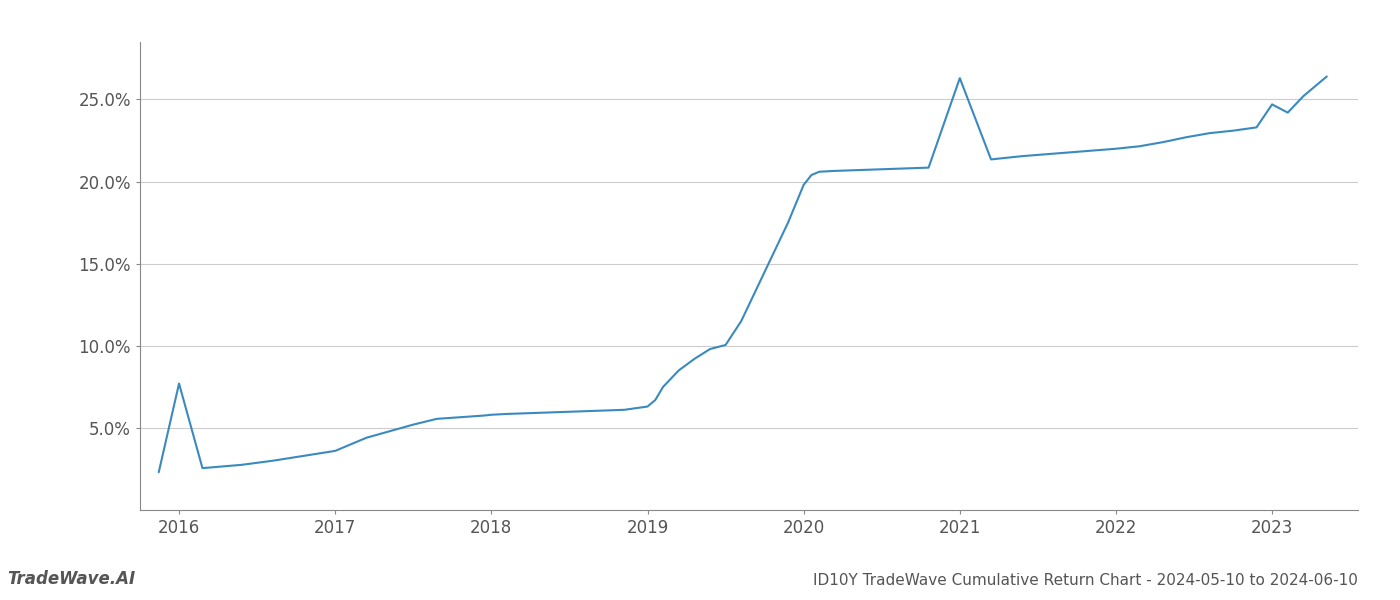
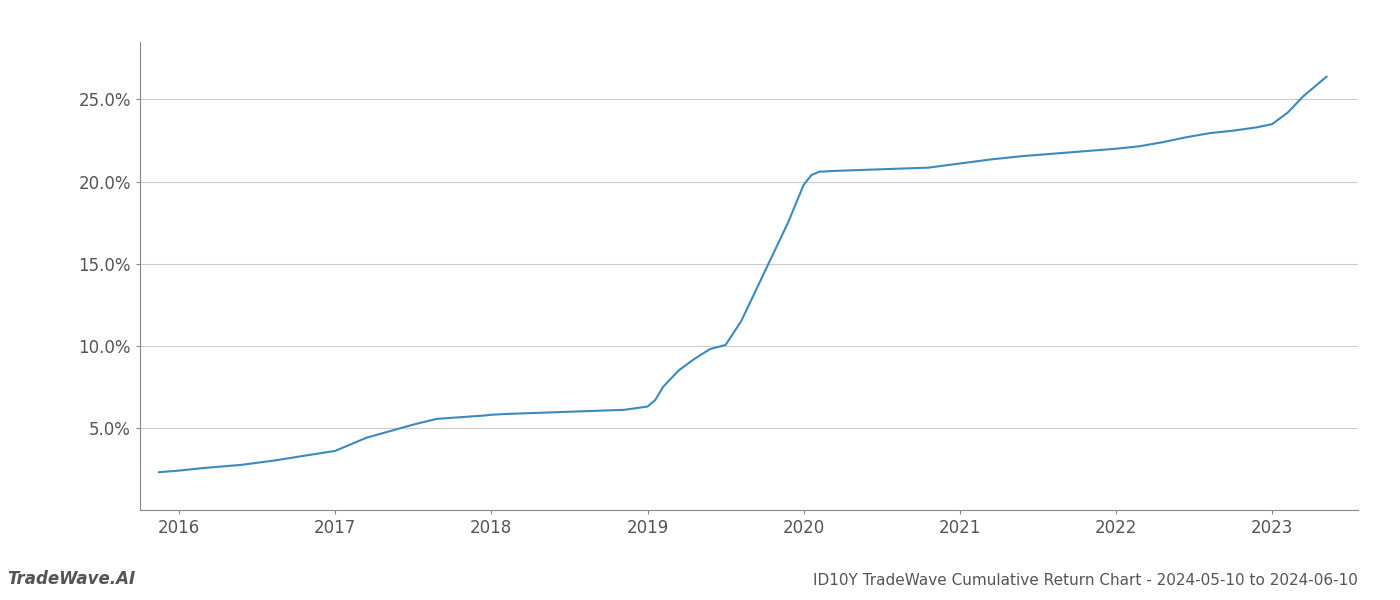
2016: 7.7% -> 2.4%
2021: 26.3% -> 21.1%
2023: 24.7% -> 23.5%
